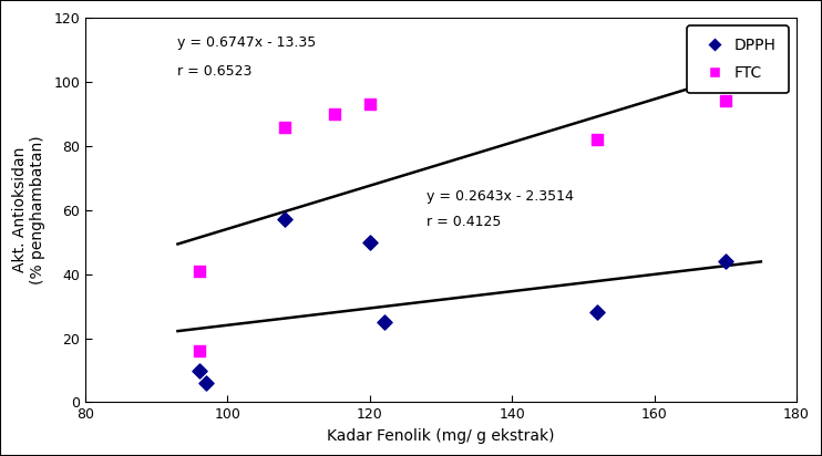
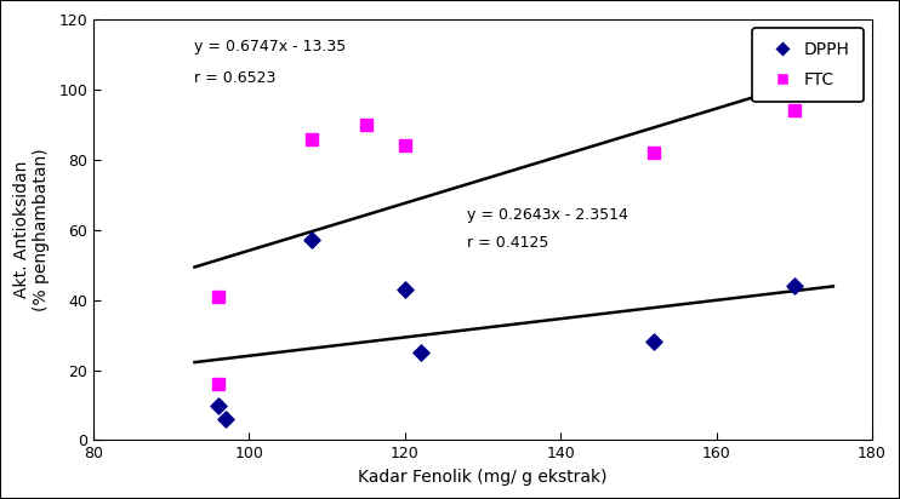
DPPH/120: 50 -> 43
FTC/120: 93 -> 84
